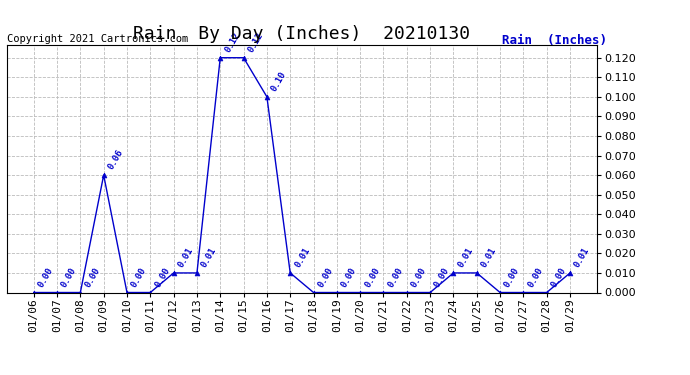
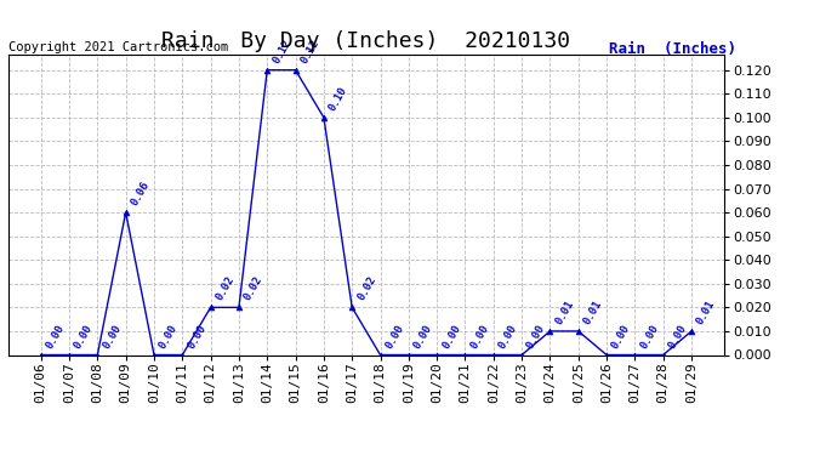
01/12: 0.01 -> 0.02
01/13: 0.01 -> 0.02
01/17: 0.01 -> 0.02
